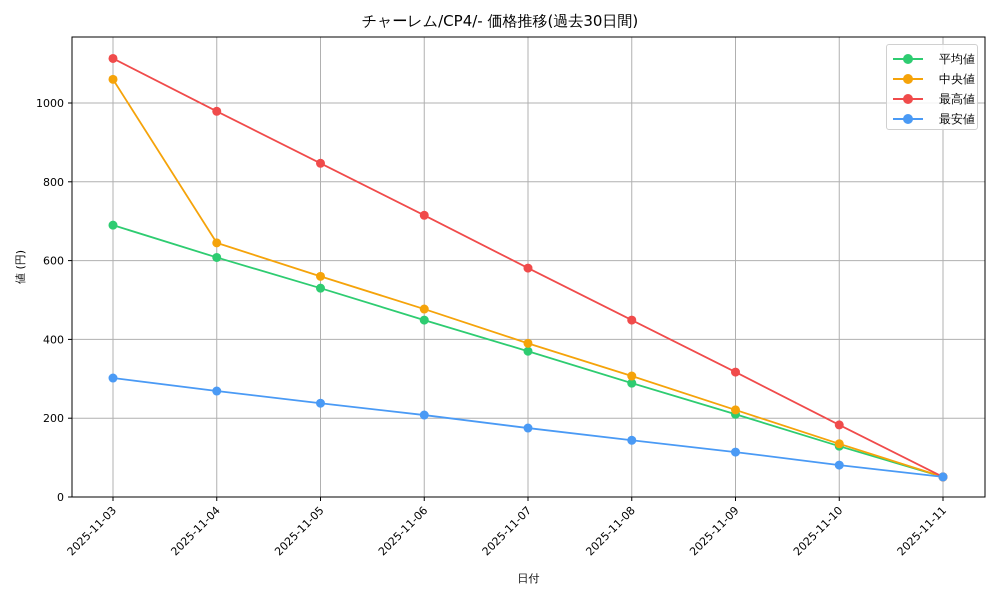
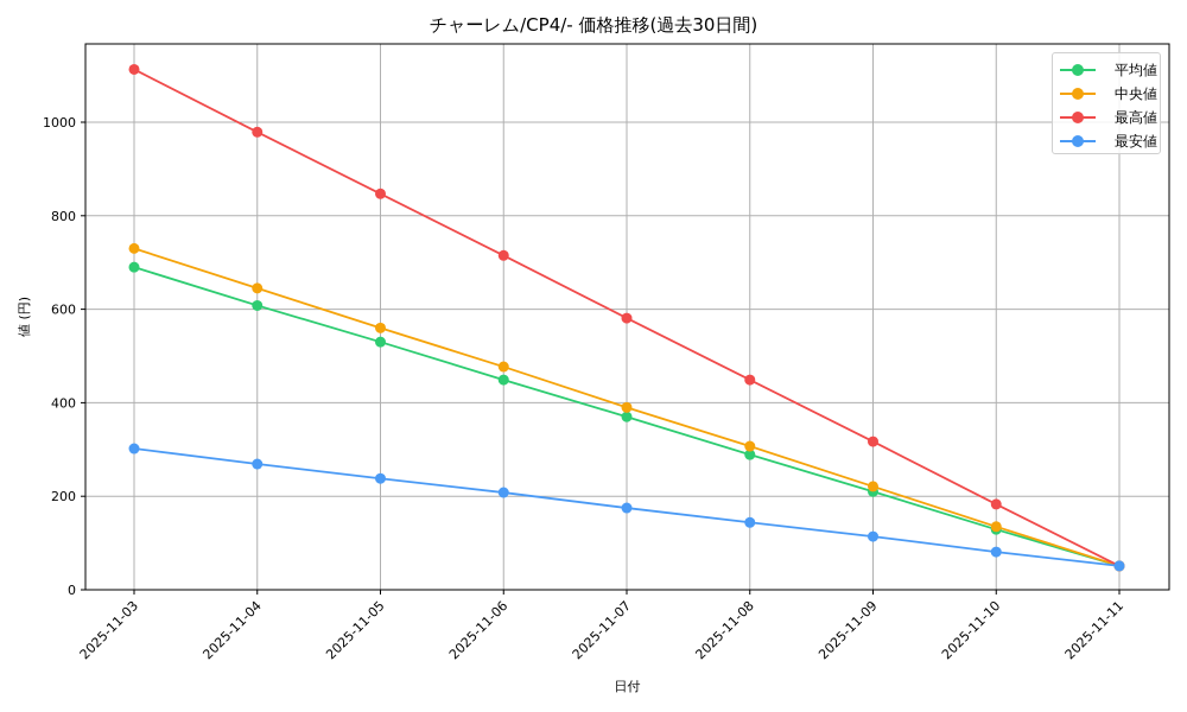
中央値/2025-11-03: 1060 -> 730
